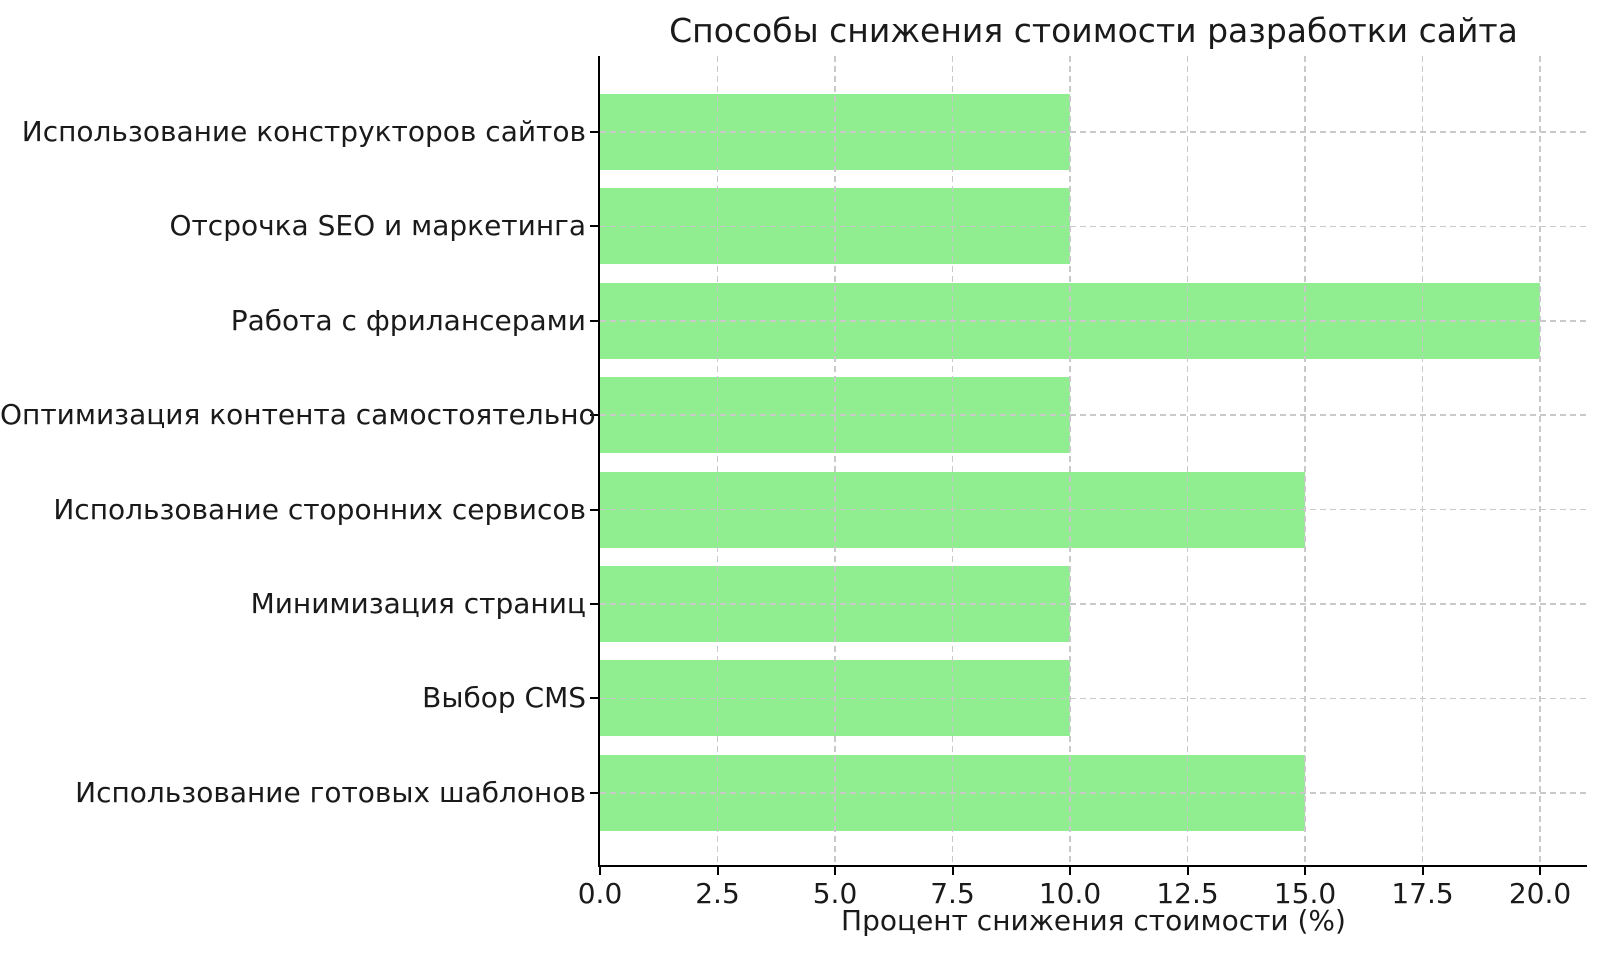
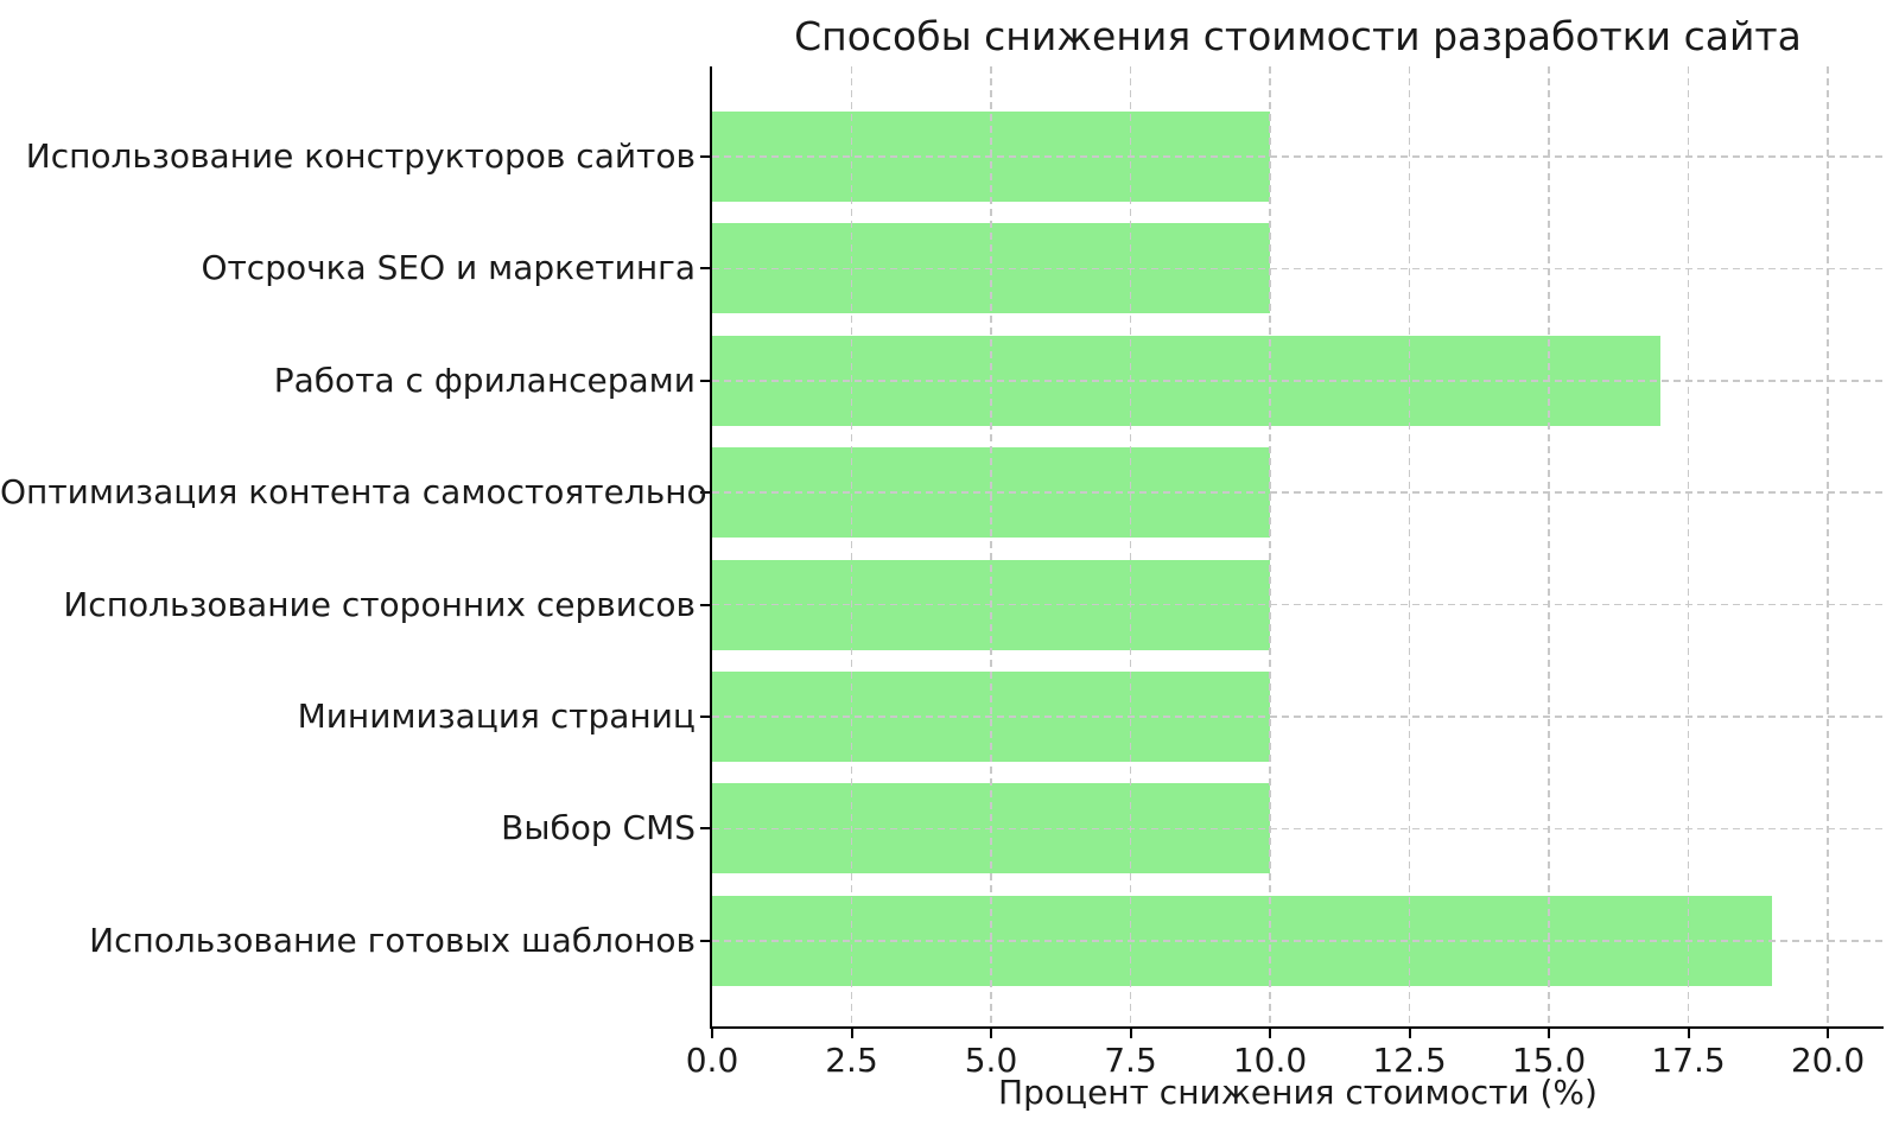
Работа с фрилансерами: 20 -> 17
Использование сторонних сервисов: 15 -> 10
Использование готовых шаблонов: 15 -> 19
